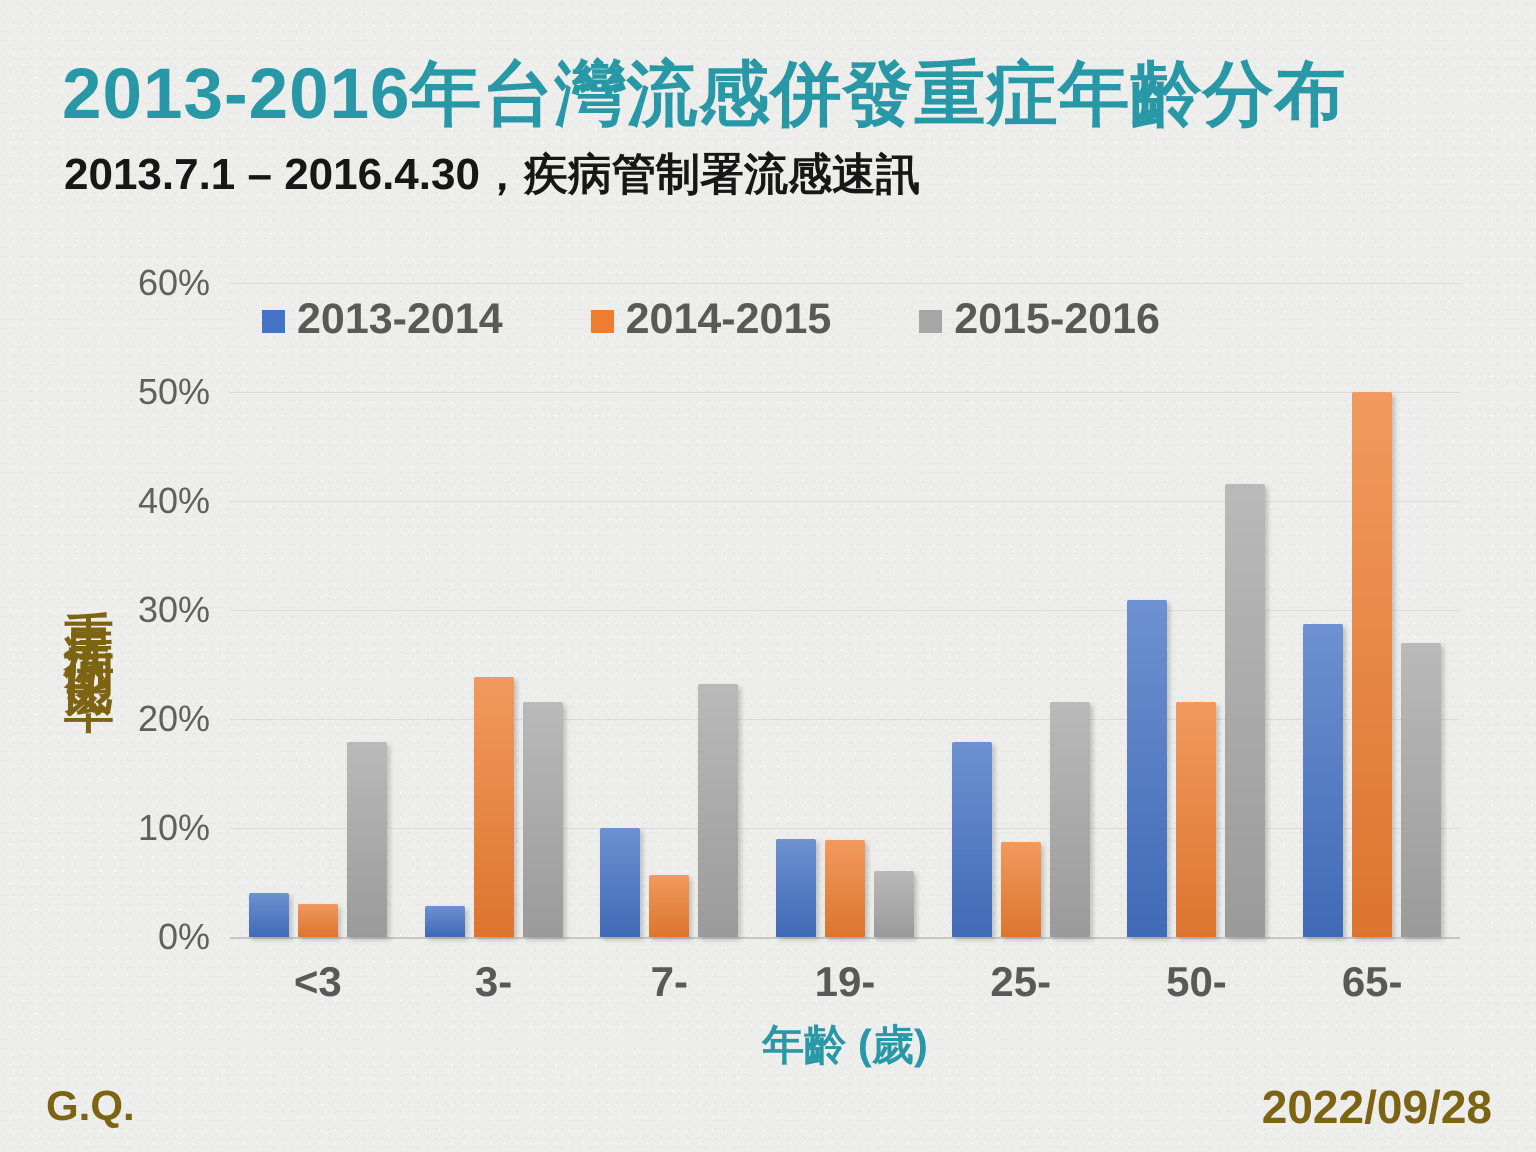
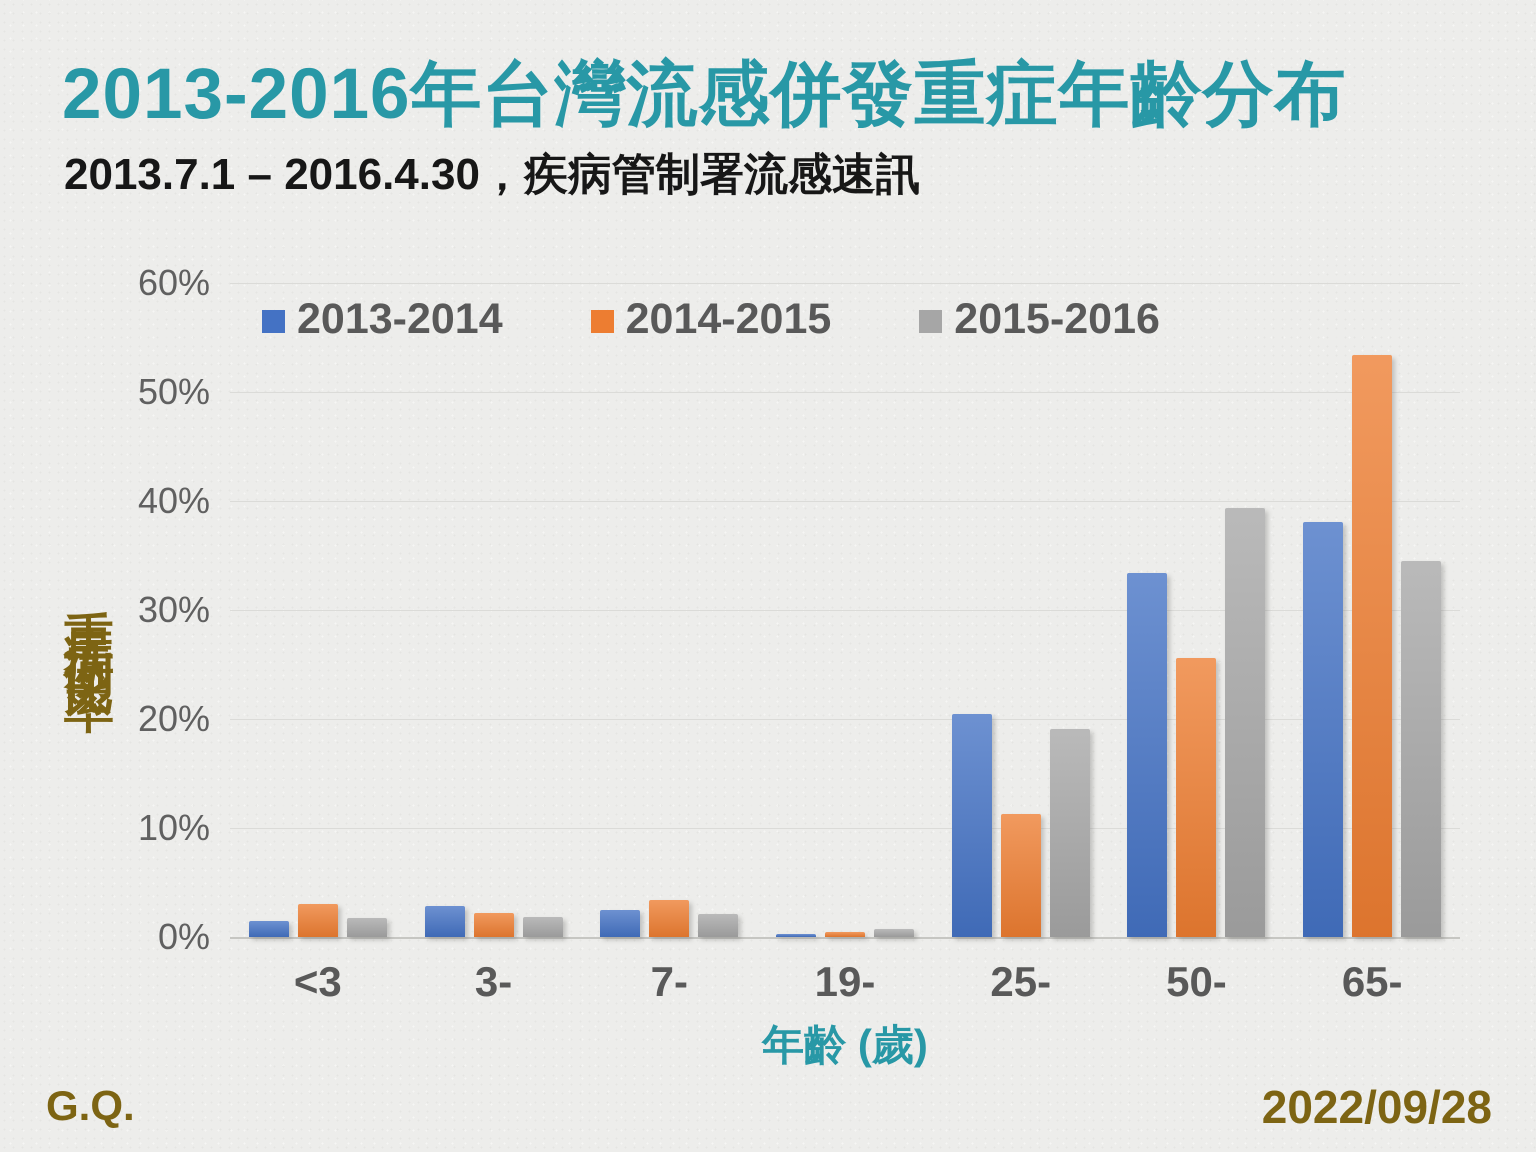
2013-2014/<3: 4.0% -> 1.5%
2015-2016/<3: 17.9% -> 1.7%
2014-2015/3-: 23.9% -> 2.2%
2015-2016/3-: 21.6% -> 1.8%
2013-2014/7-: 10.0% -> 2.5%
2014-2015/7-: 5.7% -> 3.4%
2015-2016/7-: 23.2% -> 2.1%
2013-2014/19-: 9.0% -> 0.3%
2014-2015/19-: 8.9% -> 0.5%
2015-2016/19-: 6.1% -> 0.7%
2013-2014/25-: 17.9% -> 20.5%
2014-2015/25-: 8.7% -> 11.3%
2015-2016/25-: 21.6% -> 19.1%
2013-2014/50-: 30.9% -> 33.4%
2014-2015/50-: 21.6% -> 25.6%
2015-2016/50-: 41.6% -> 39.4%
2013-2014/65-: 28.7% -> 38.1%
2014-2015/65-: 50.0% -> 53.4%
2015-2016/65-: 27.0% -> 34.5%
